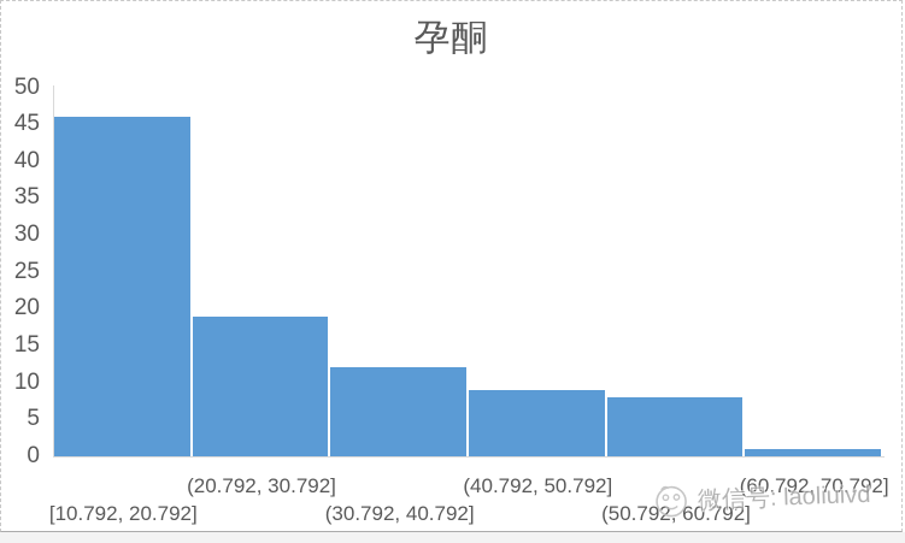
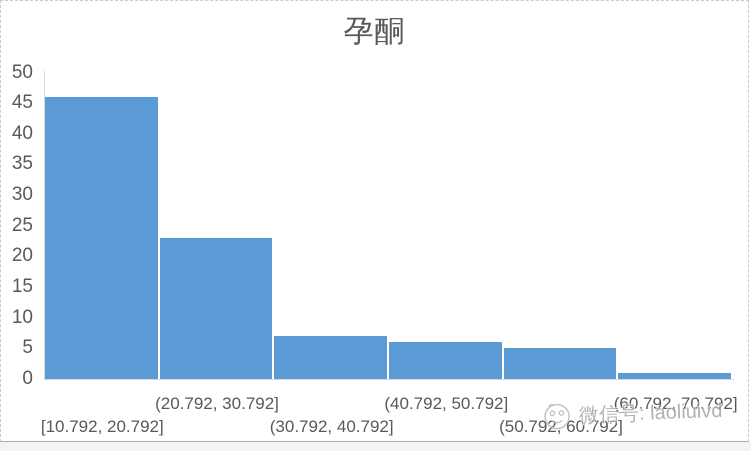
(20.792, 30.792]: 19 -> 23
(30.792, 40.792]: 12 -> 7
(40.792, 50.792]: 9 -> 6
(50.792, 60.792]: 8 -> 5
